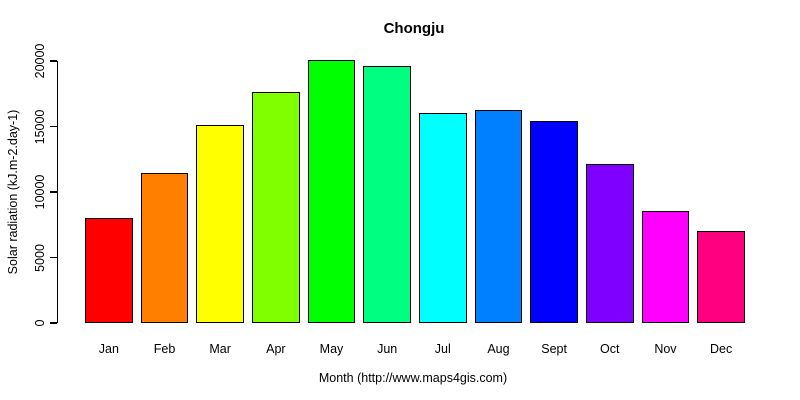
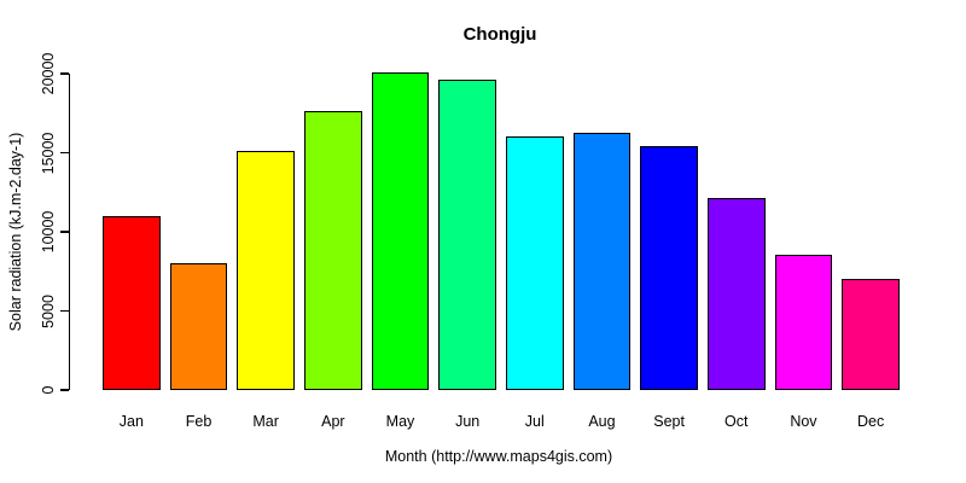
Jan: 8000 -> 11000
Feb: 11400 -> 8000
